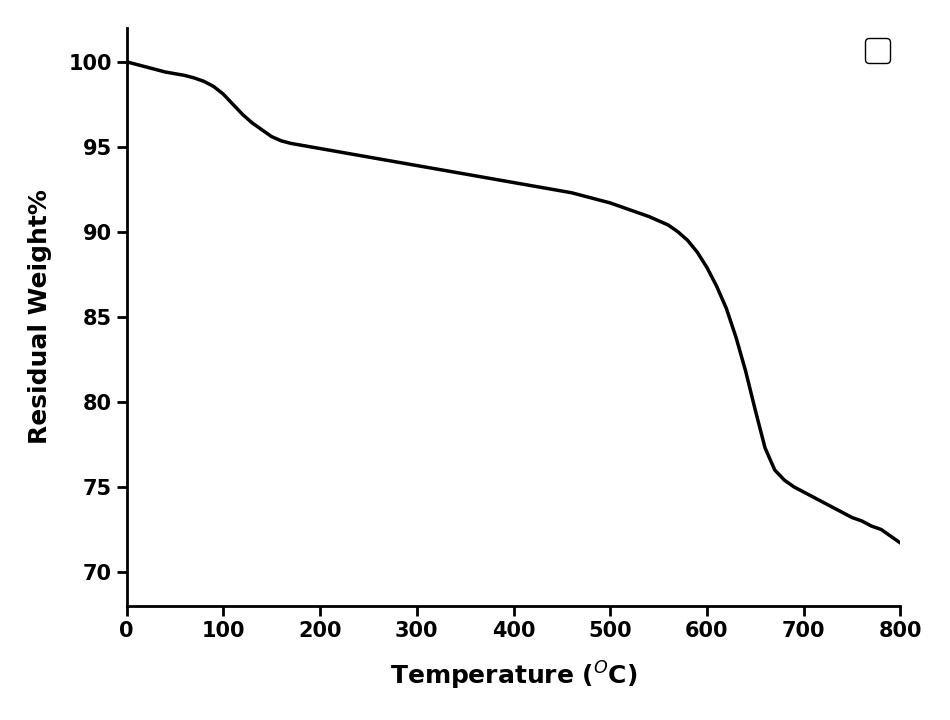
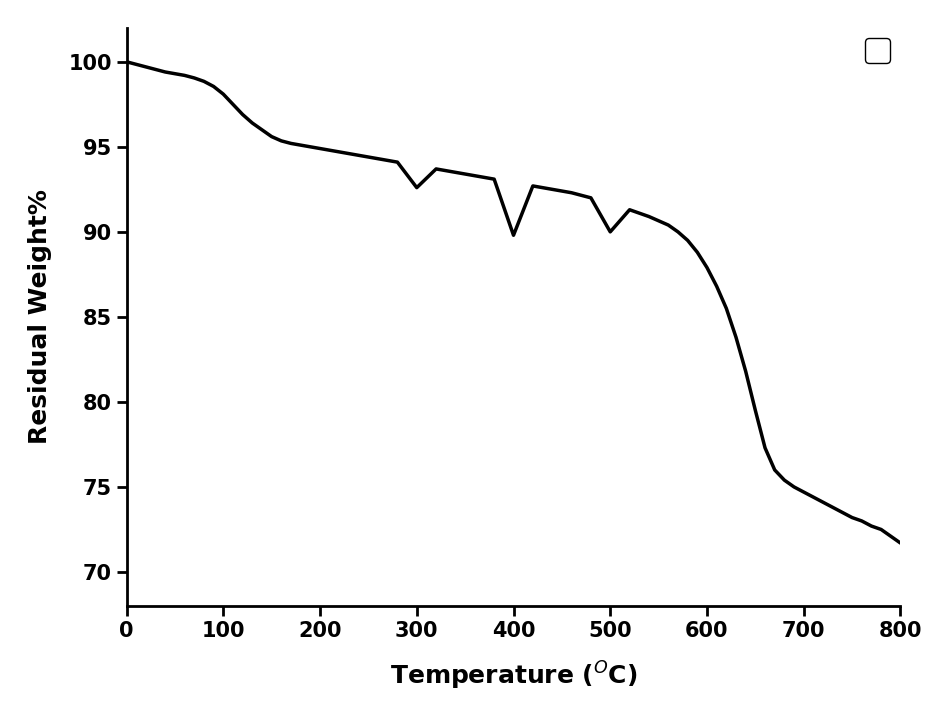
300: 93.9 -> 92.6
400: 92.9 -> 89.8
500: 91.7 -> 90.0
